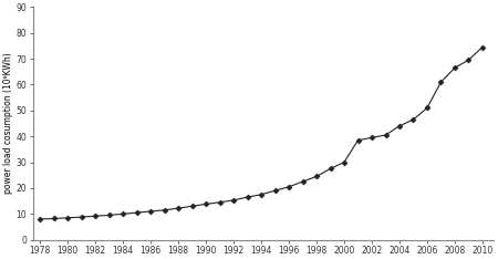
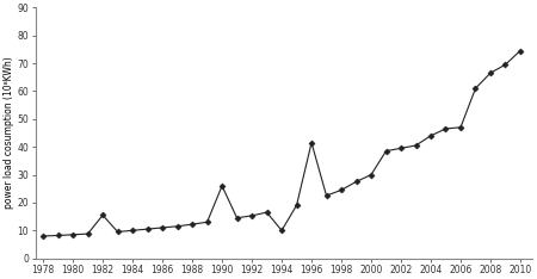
1982: 9.2 -> 15.5
1990: 13.8 -> 26.0
1994: 17.5 -> 10.0
1996: 20.5 -> 41.5
2006: 51.0 -> 47.0
